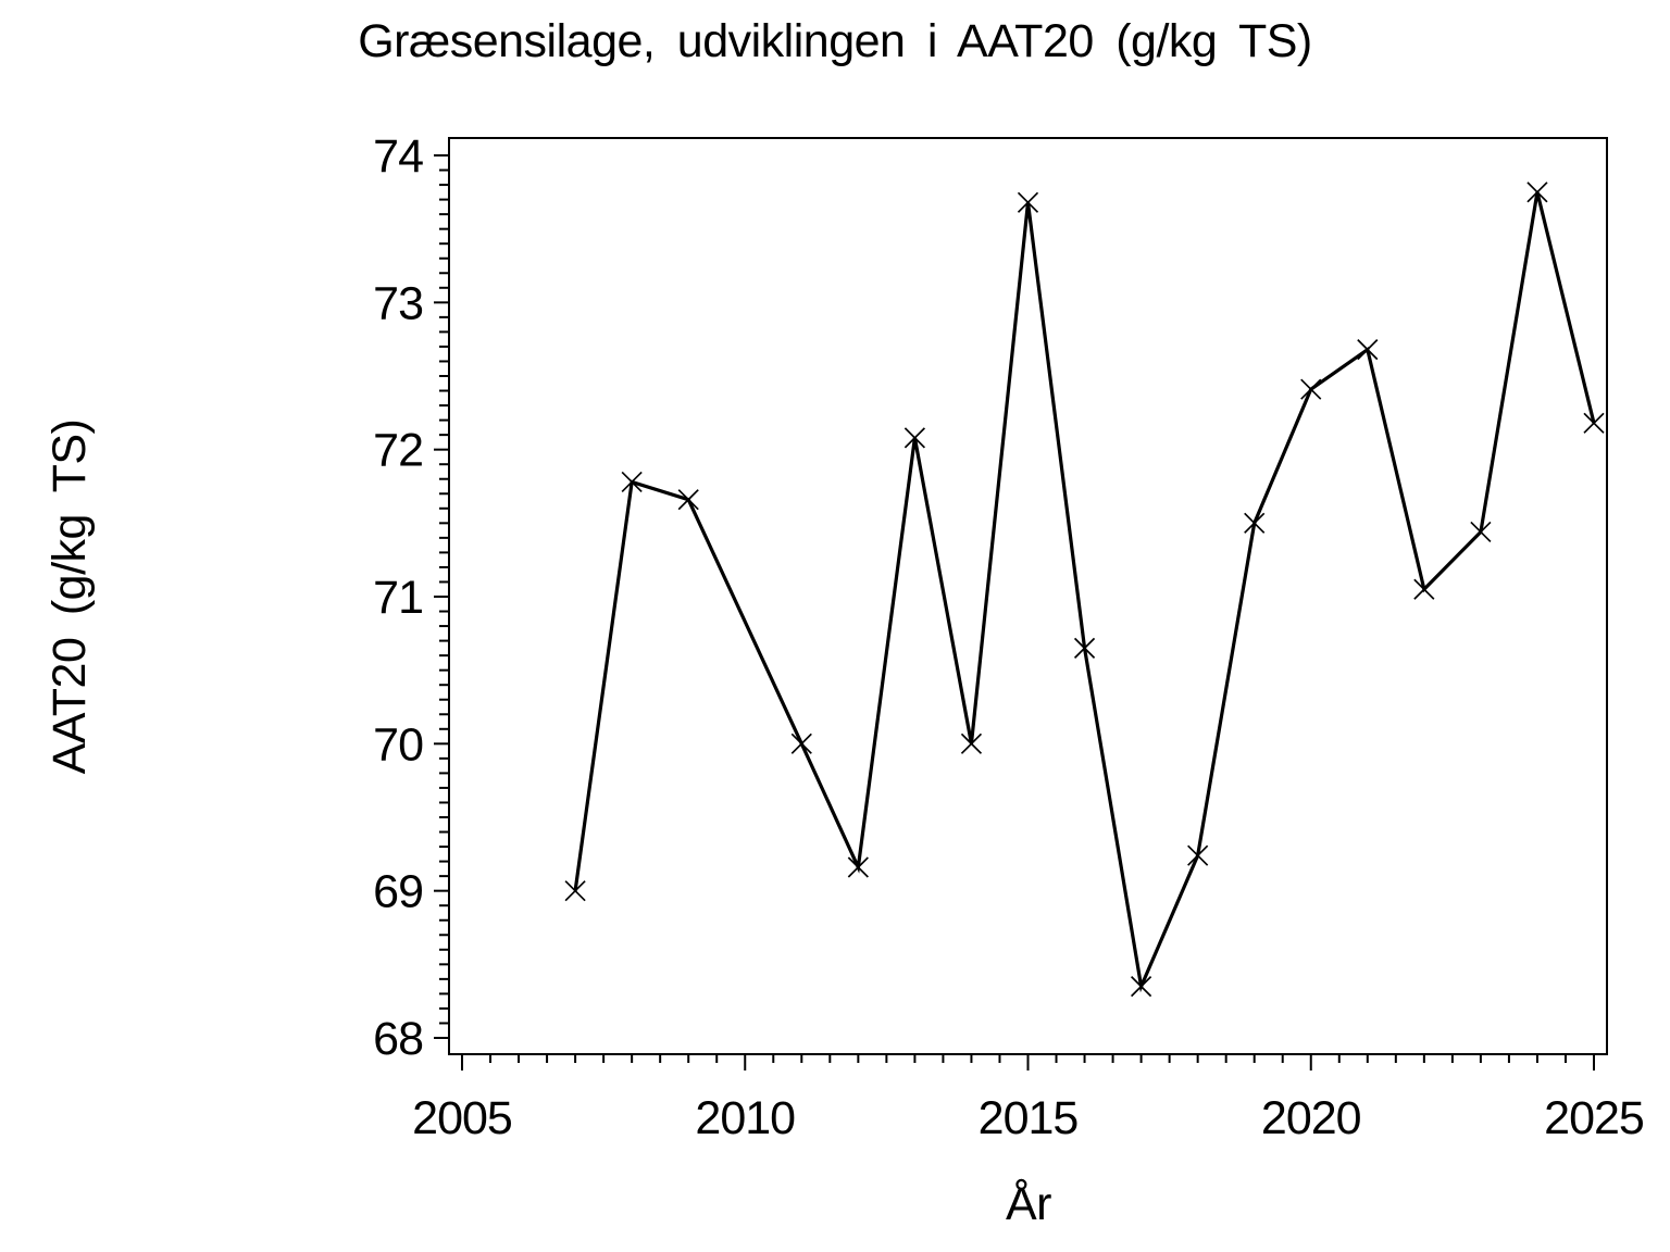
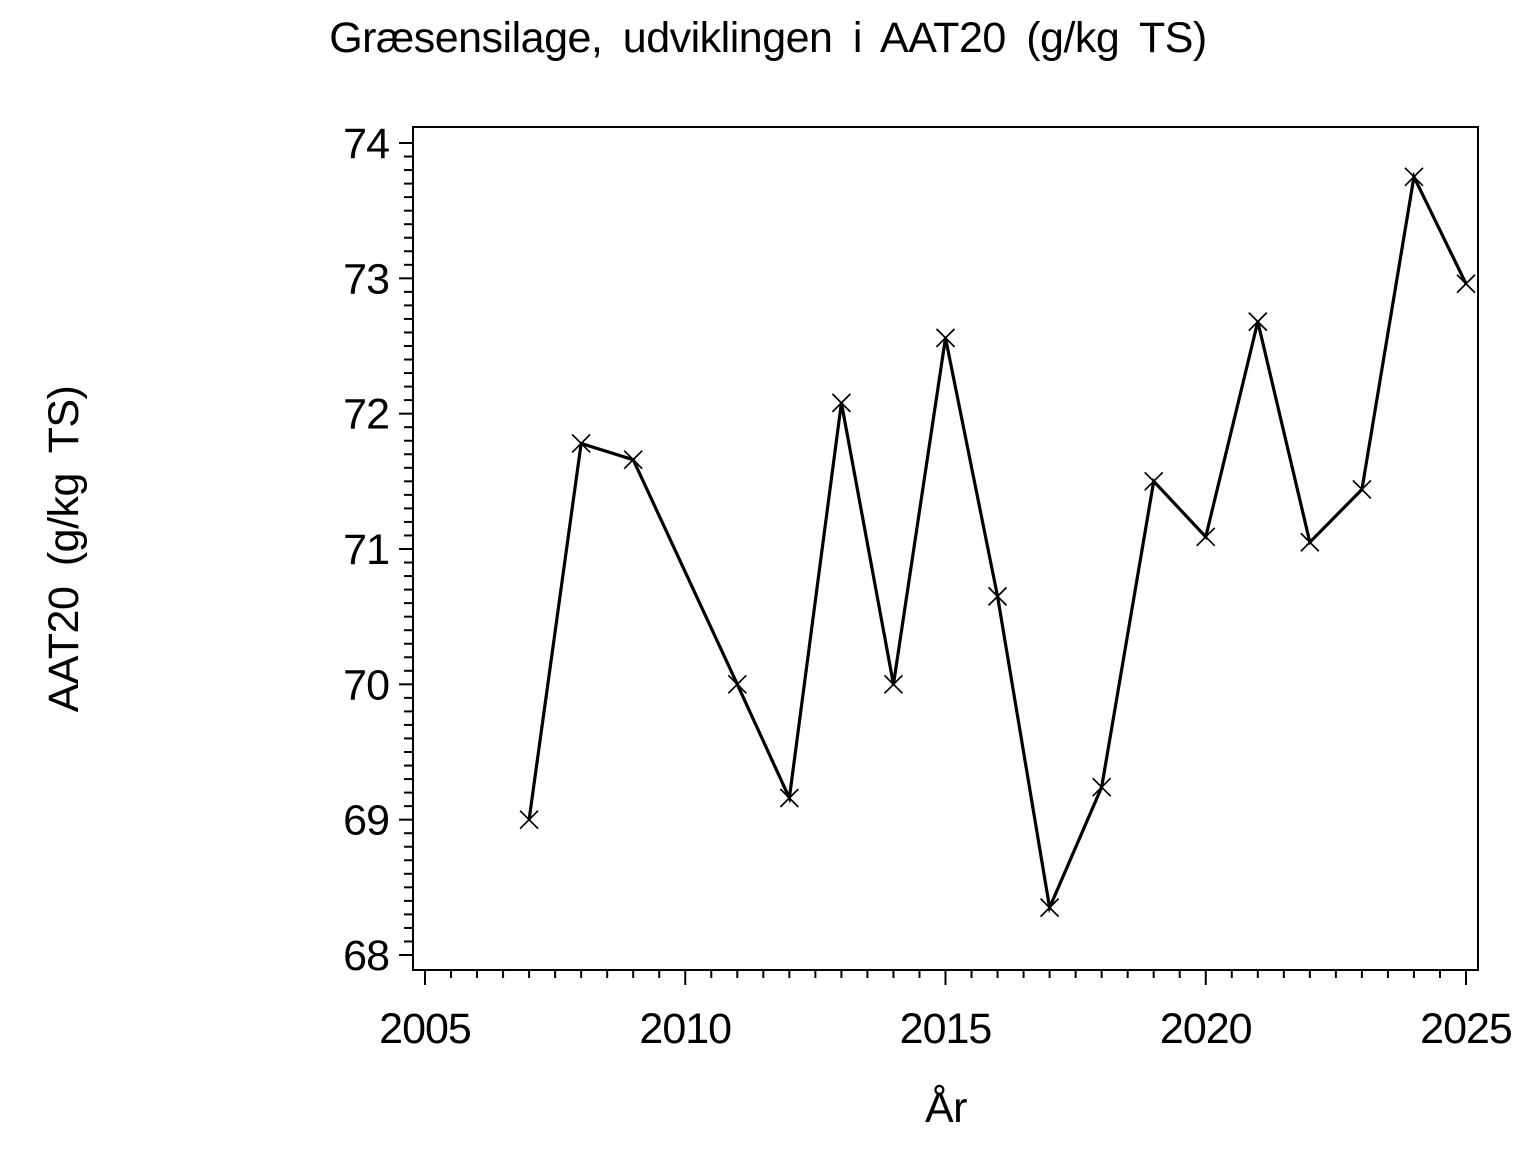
2015: 73.68 -> 72.56
2020: 72.41 -> 71.09
2025: 72.18 -> 72.96
